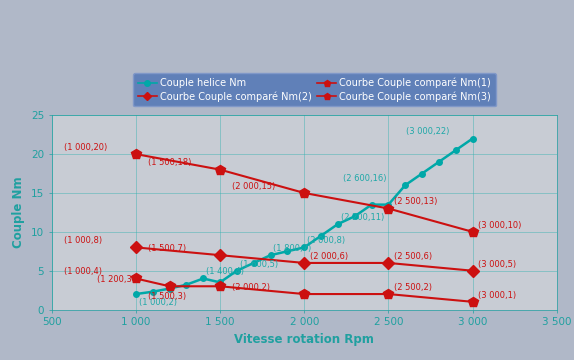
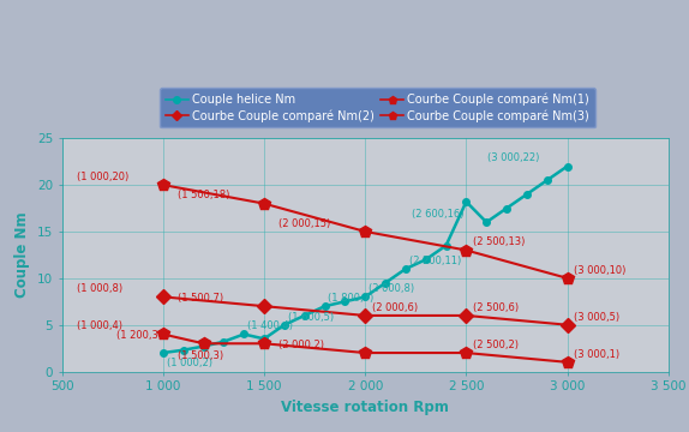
Couple helice Nm/2 500: 13.5 -> 18.2
